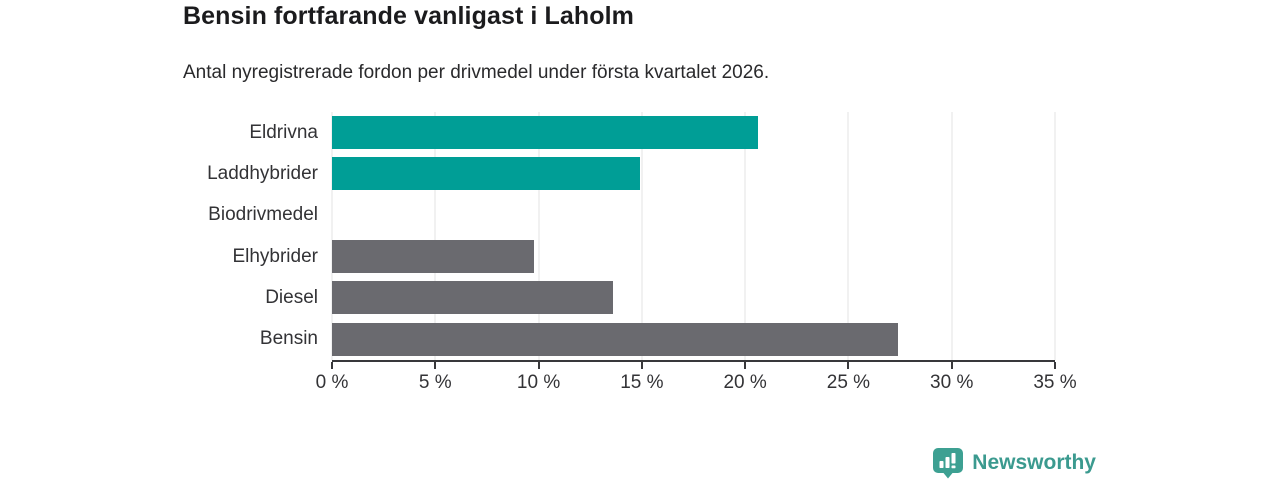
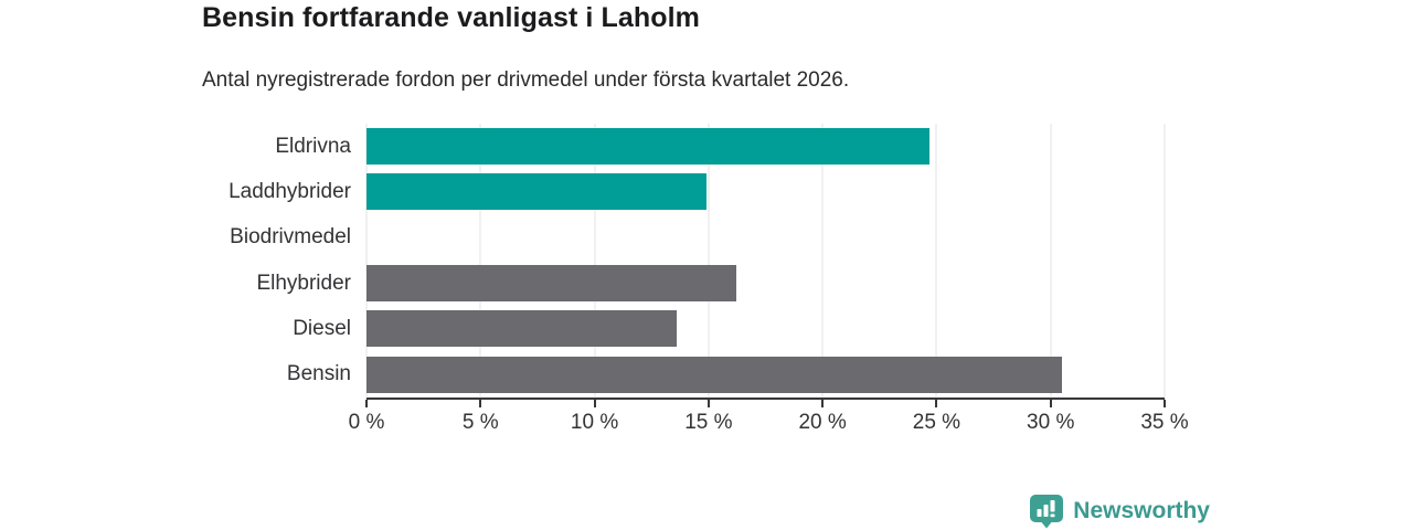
Eldrivna: 20.6% -> 24.7%
Elhybrider: 9.8% -> 16.2%
Bensin: 27.4% -> 30.5%
